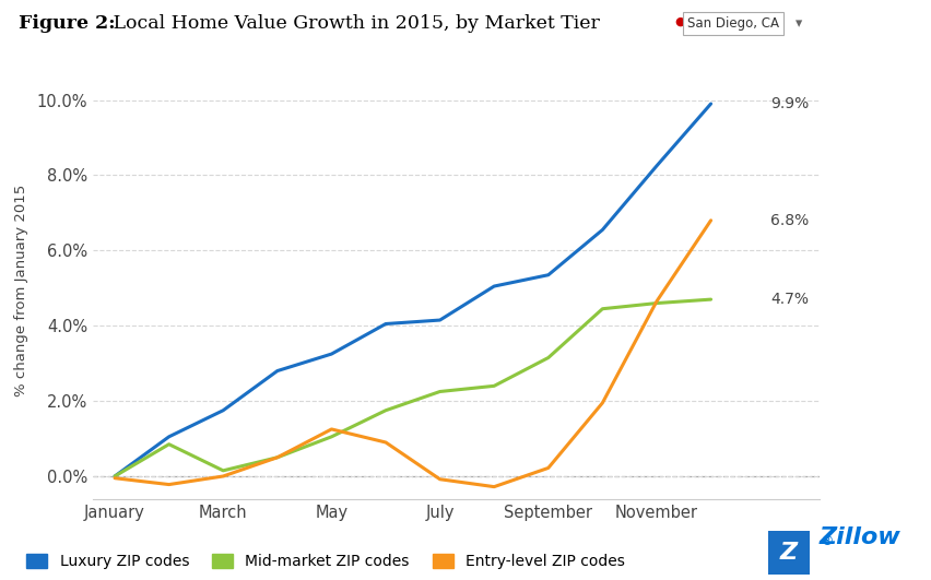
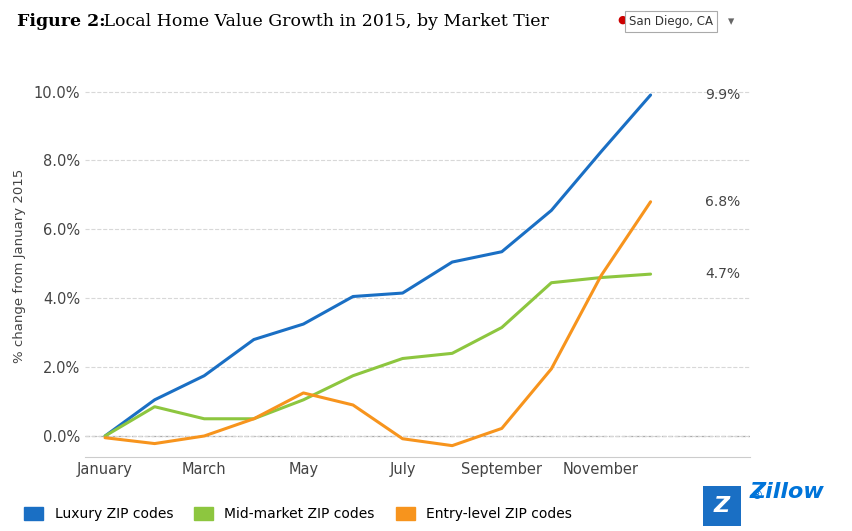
Mid-market ZIP codes/March: 0.15% -> 0.50%
